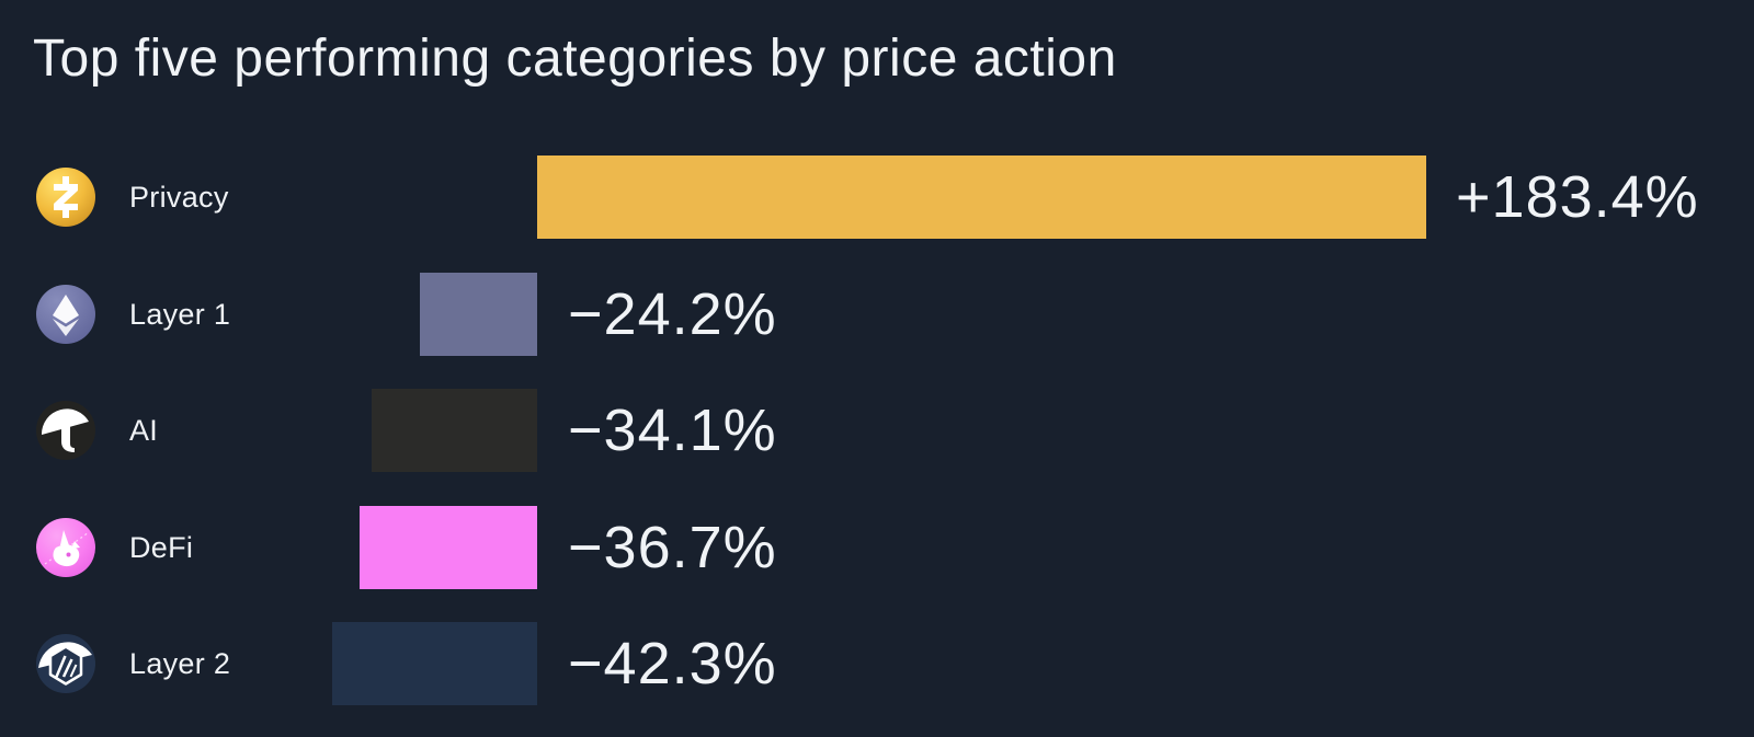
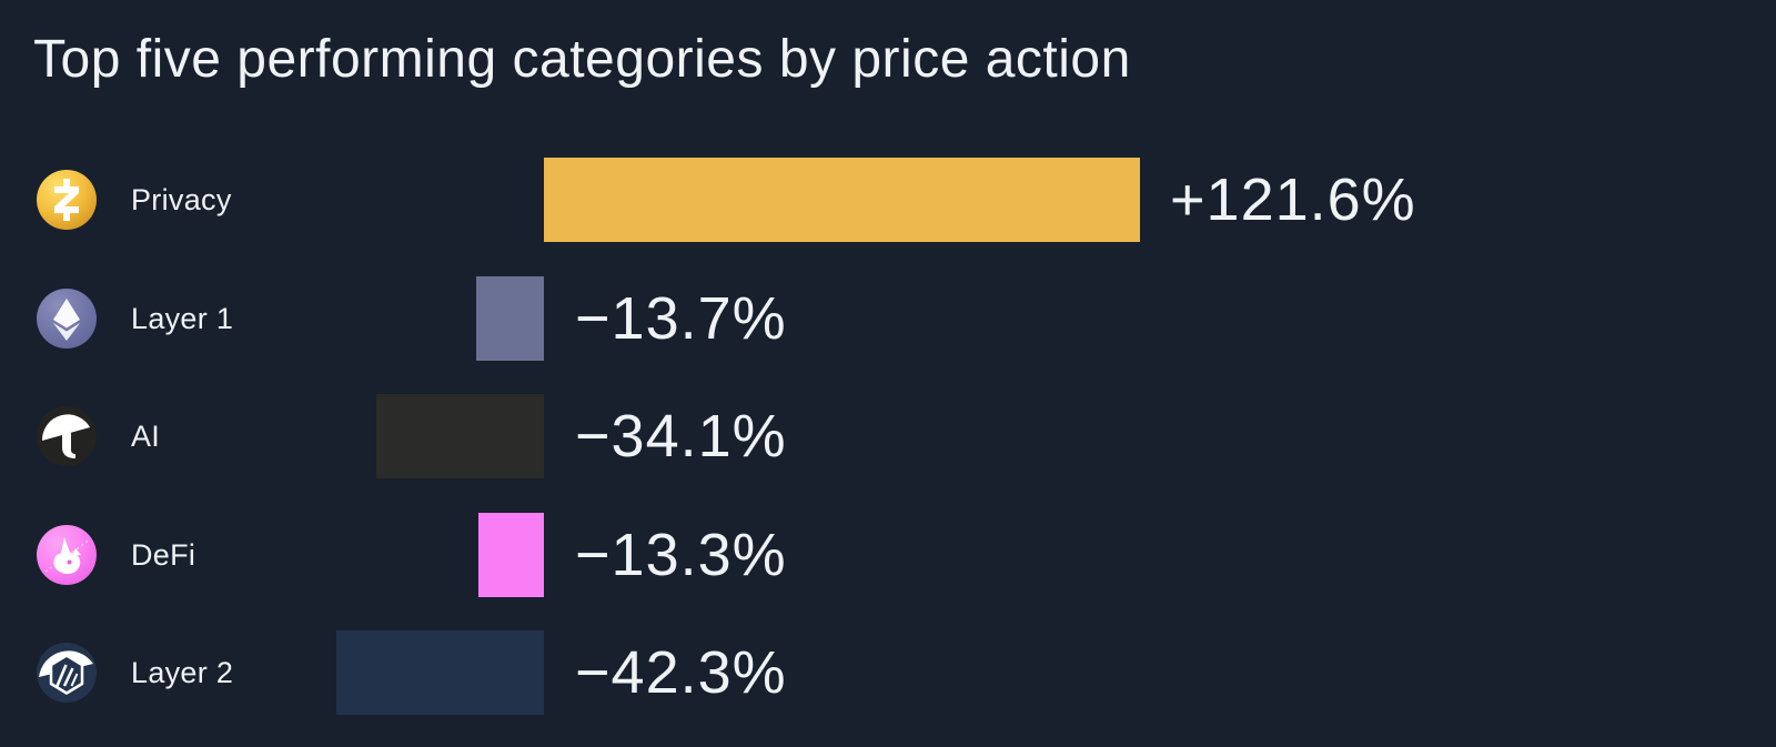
Privacy: +183.4% -> +121.6%
Layer 1: −24.2% -> −13.7%
DeFi: −36.7% -> −13.3%
